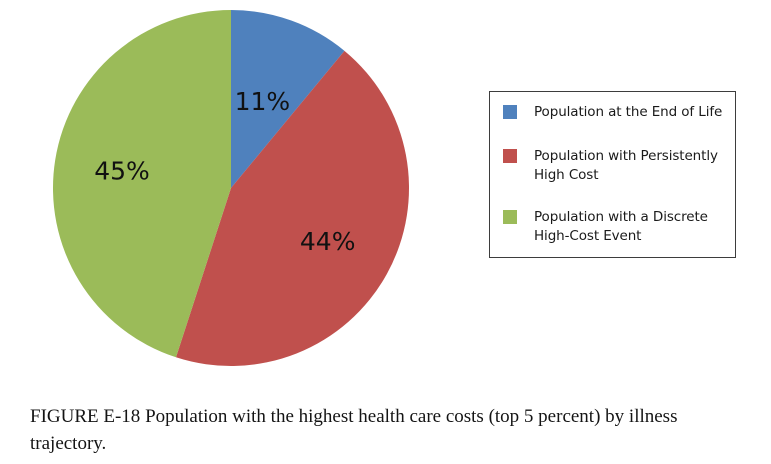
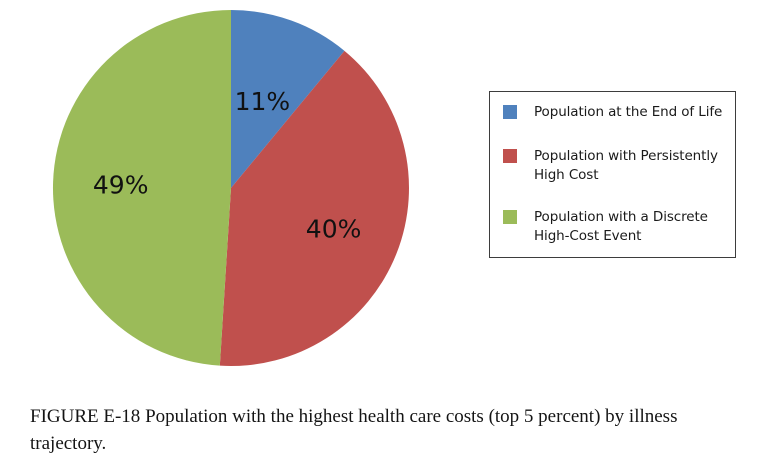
Population with Persistently High Cost: 44% -> 40%
Population with a Discrete High-Cost Event: 45% -> 49%
